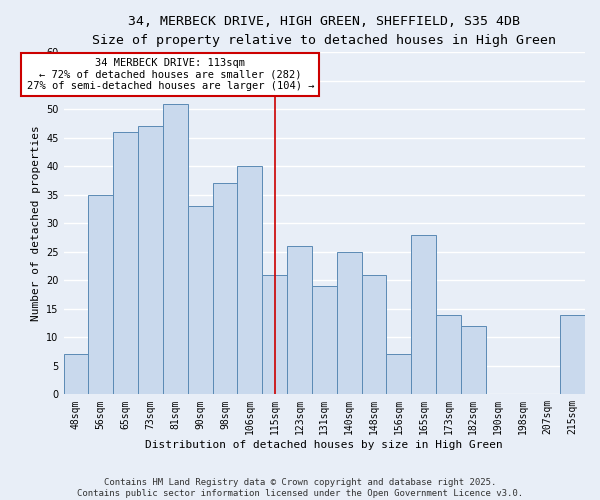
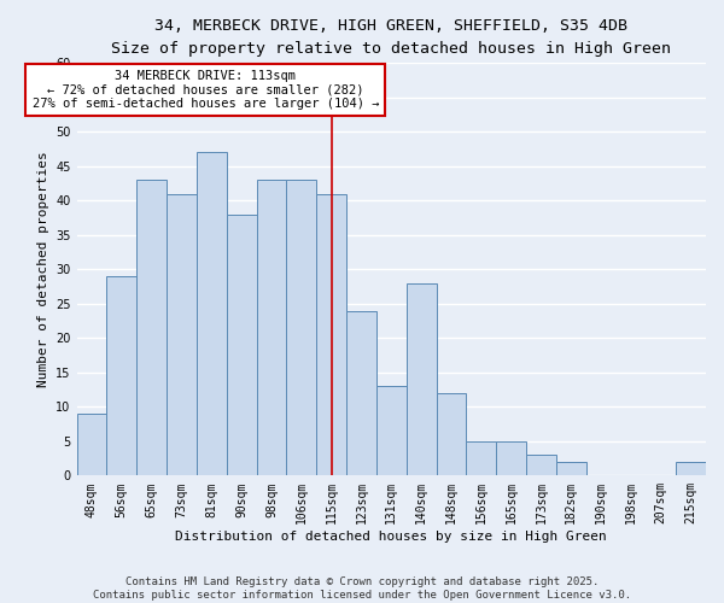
48sqm: 7 -> 9
56sqm: 35 -> 29
65sqm: 46 -> 43
73sqm: 47 -> 41
81sqm: 51 -> 47
90sqm: 33 -> 38
98sqm: 37 -> 43
106sqm: 40 -> 43
115sqm: 21 -> 41
123sqm: 26 -> 24
131sqm: 19 -> 13
140sqm: 25 -> 28
148sqm: 21 -> 12
156sqm: 7 -> 5
165sqm: 28 -> 5
173sqm: 14 -> 3
182sqm: 12 -> 2
215sqm: 14 -> 2
